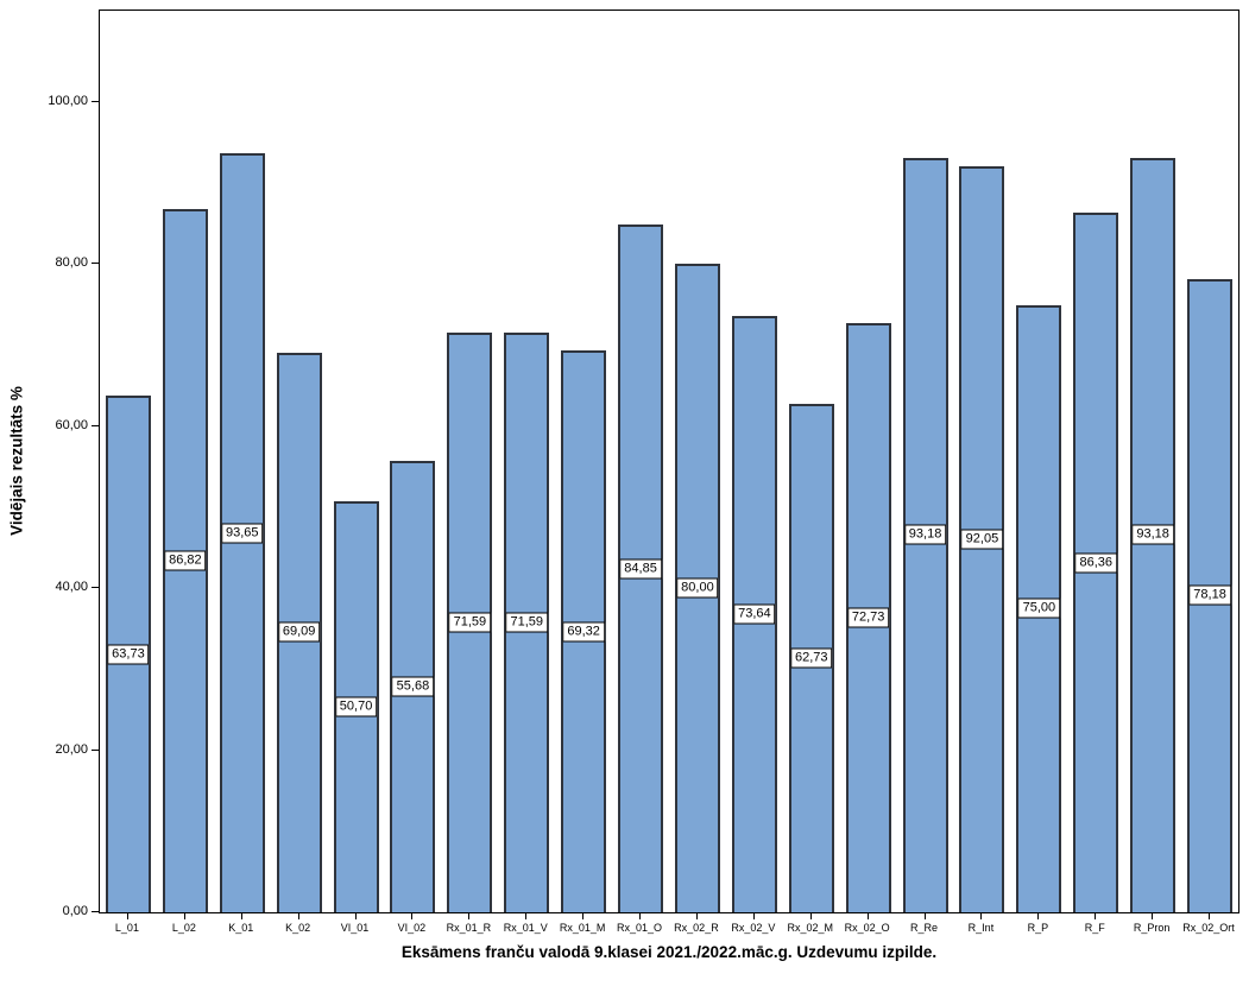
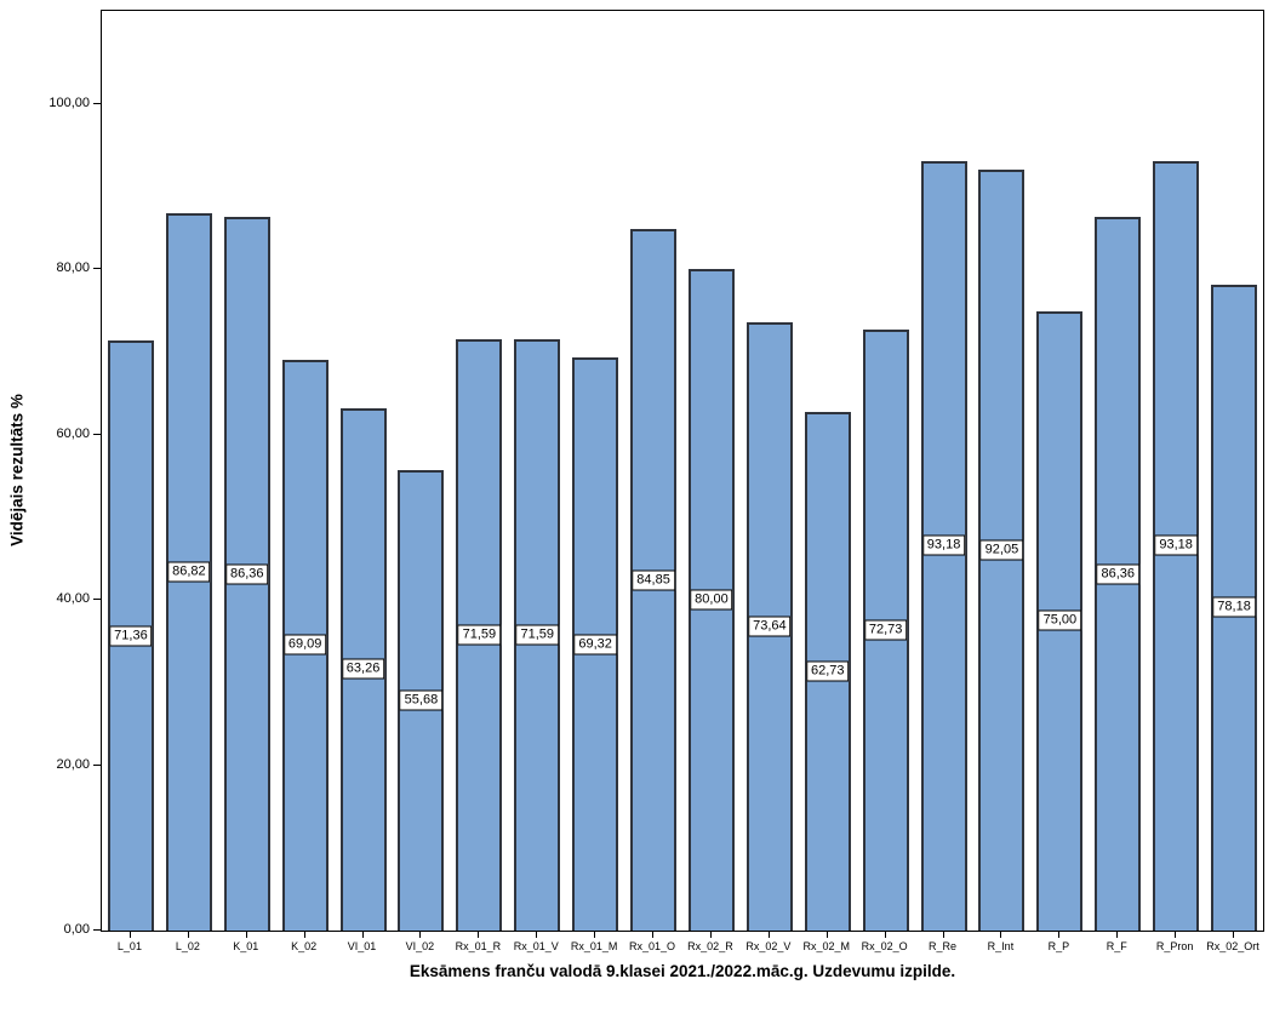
L_01: 63,73 -> 71,36
K_01: 93,65 -> 86,36
VI_01: 50,70 -> 63,26
